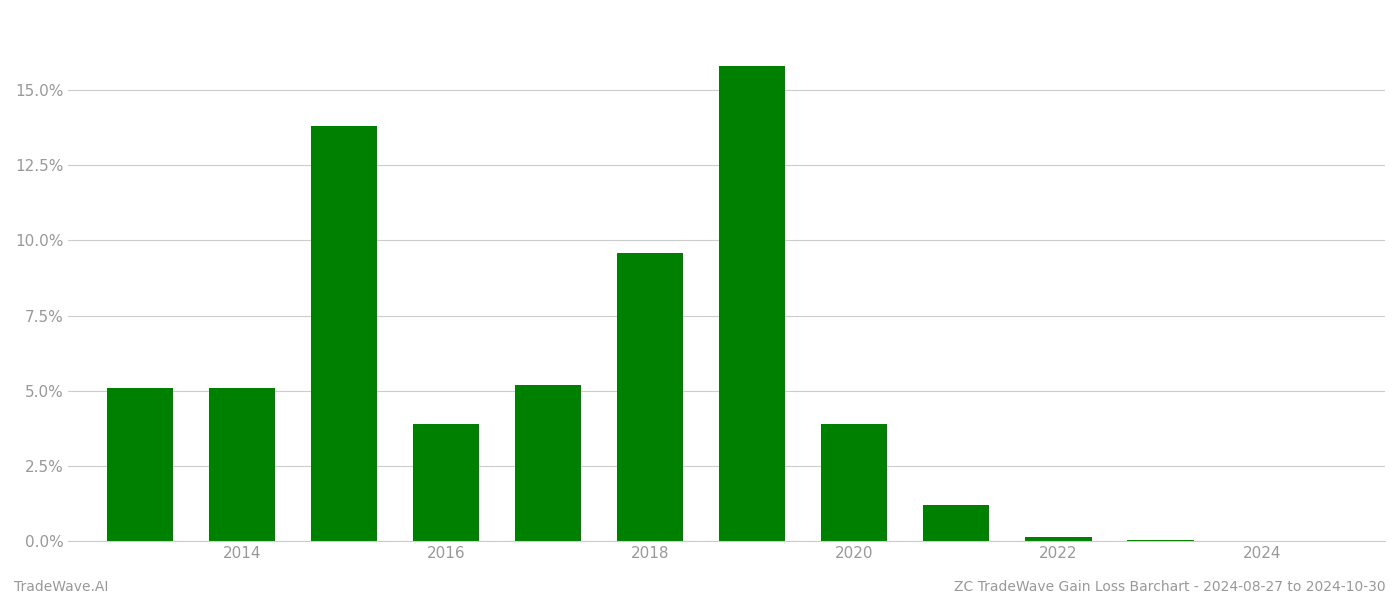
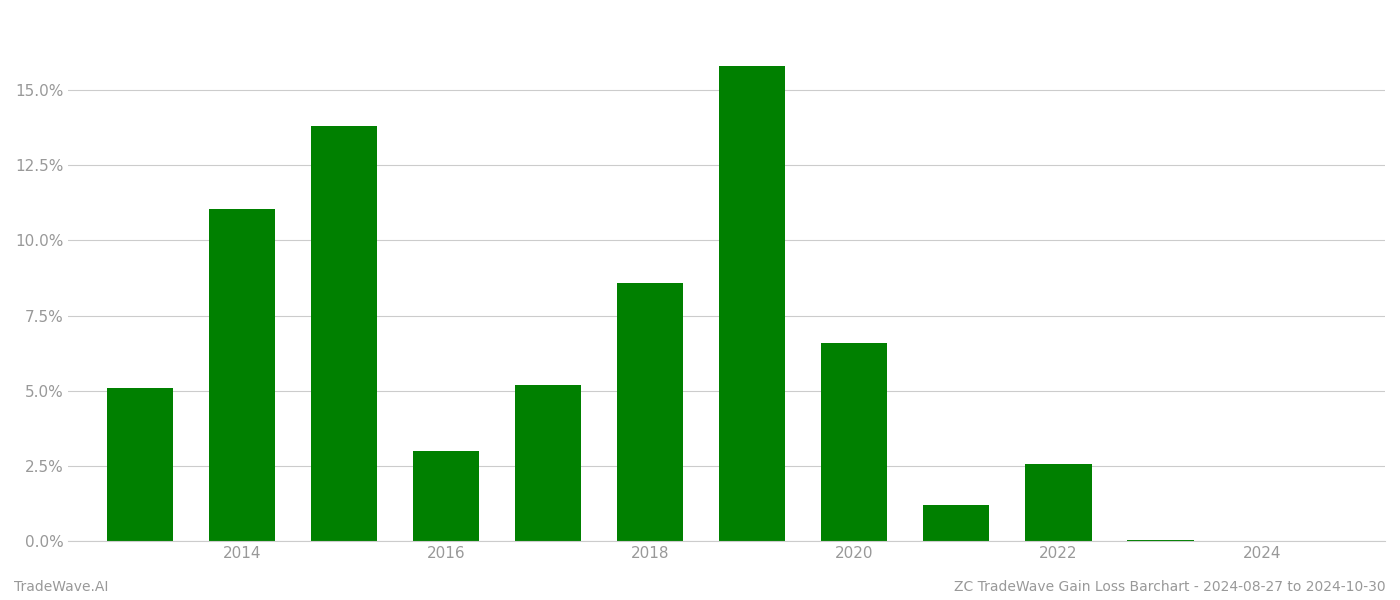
2014: 5.10% -> 11.05%
2016: 3.90% -> 3.00%
2018: 9.60% -> 8.60%
2020: 3.90% -> 6.60%
2022: 0.15% -> 2.55%
